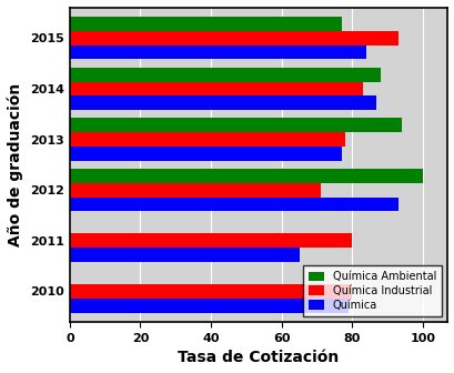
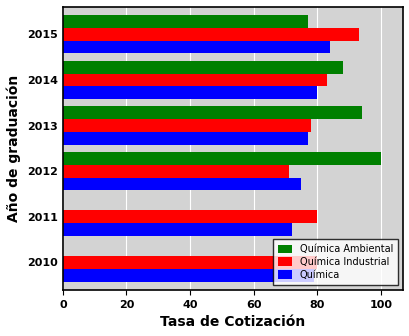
Química/2014: 87 -> 80
Química/2012: 93 -> 75
Química/2011: 65 -> 72
